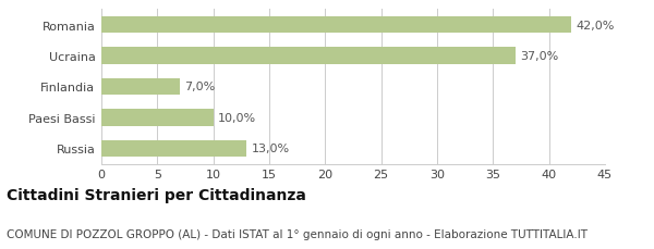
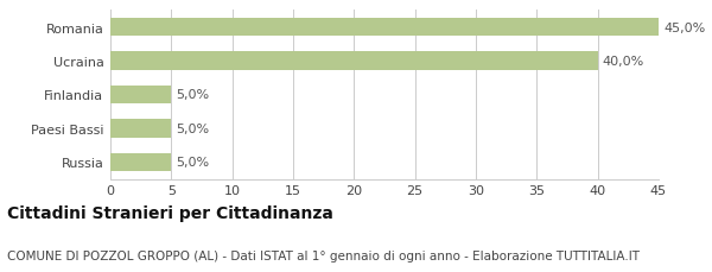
Romania: 42,0% -> 45,0%
Ucraina: 37,0% -> 40,0%
Finlandia: 7,0% -> 5,0%
Paesi Bassi: 10,0% -> 5,0%
Russia: 13,0% -> 5,0%
